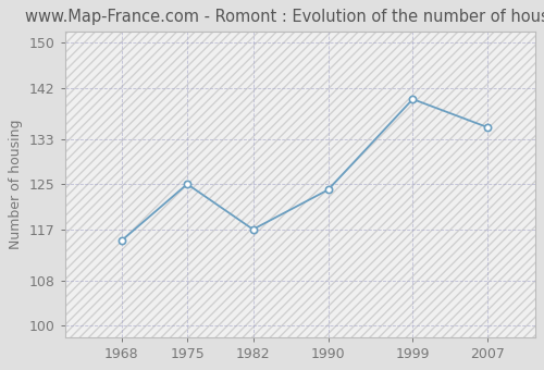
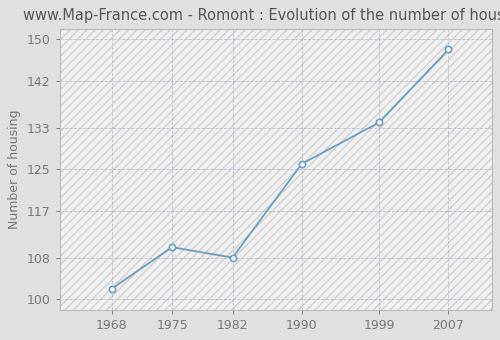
1968: 115 -> 102
1975: 125 -> 110
1982: 117 -> 108
1990: 124 -> 126
1999: 140 -> 134
2007: 135 -> 148
